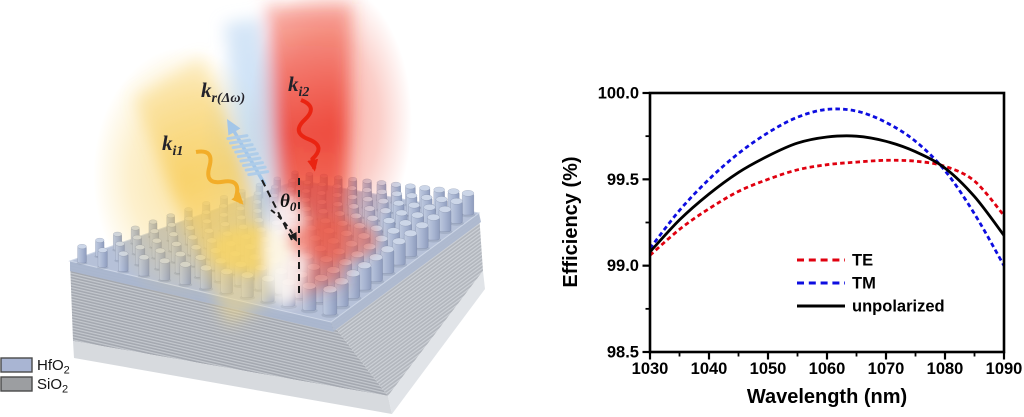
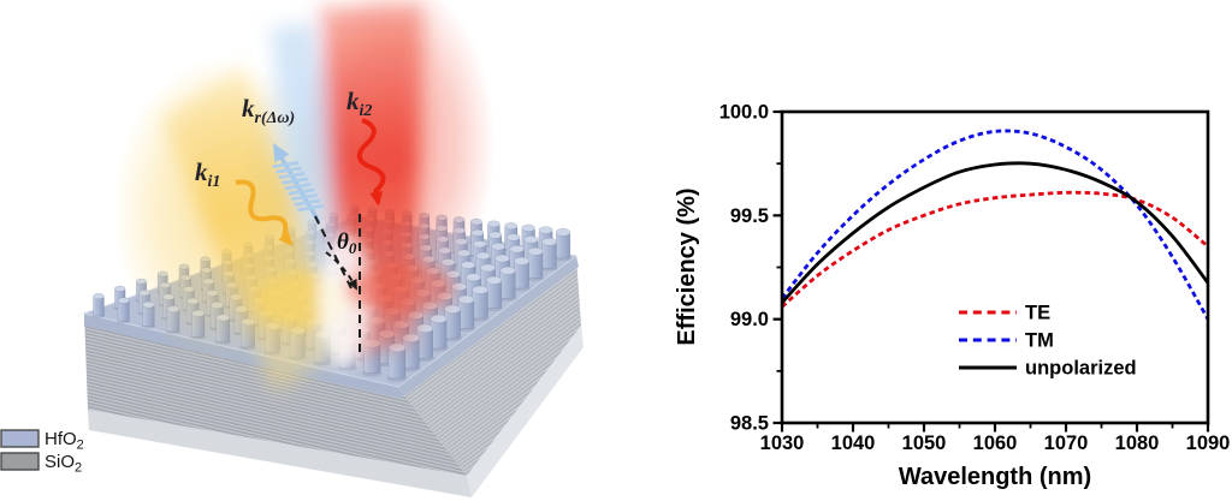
TE/1090: 99.29 -> 99.35
